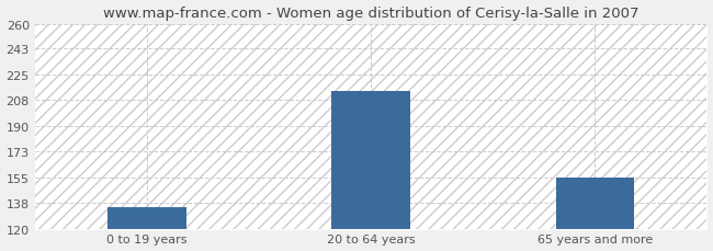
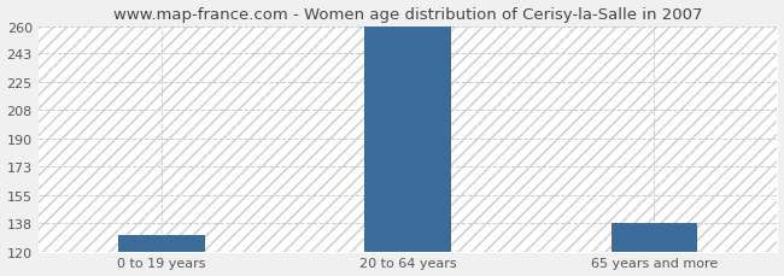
0 to 19 years: 135 -> 130
20 to 64 years: 214 -> 260
65 years and more: 155 -> 138
